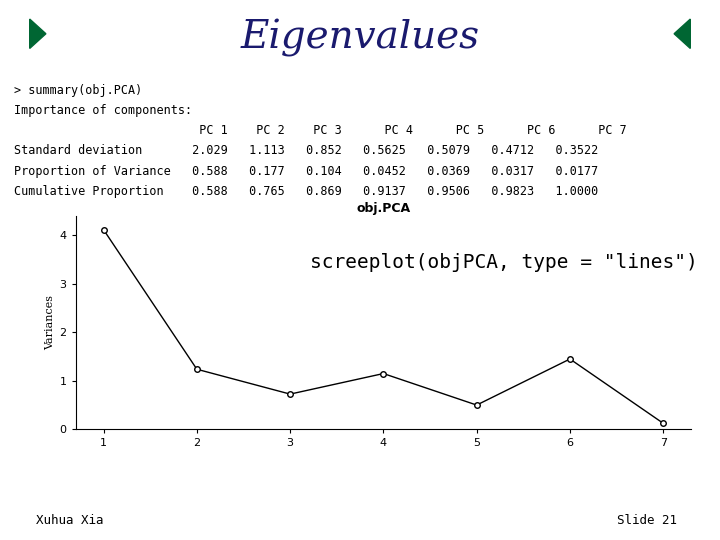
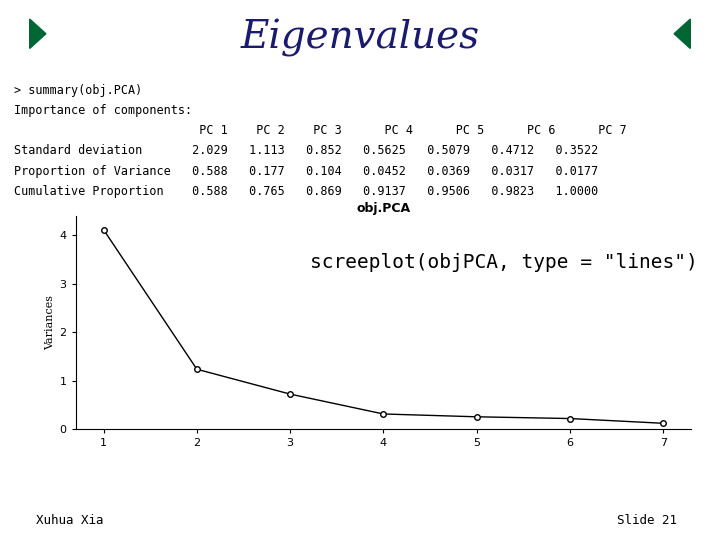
4: 1.15 -> 0.32
5: 0.50 -> 0.26
6: 1.45 -> 0.22
